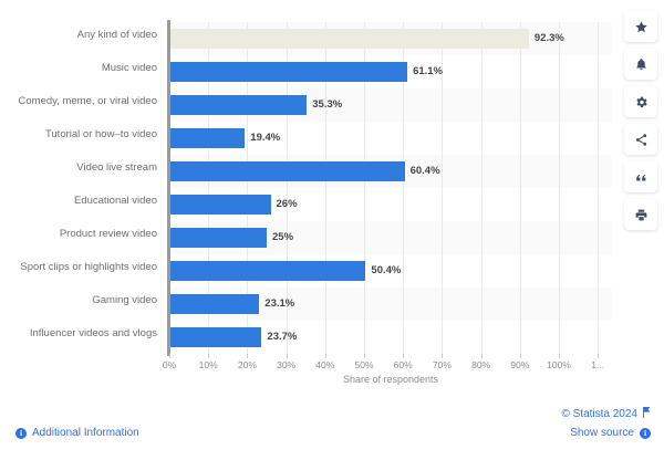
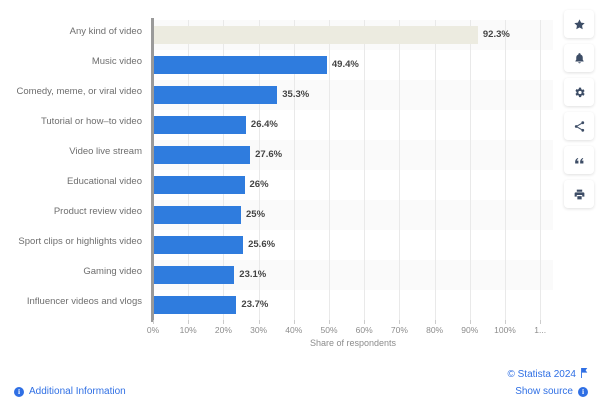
Music video: 61.1% -> 49.4%
Tutorial or how–to video: 19.4% -> 26.4%
Video live stream: 60.4% -> 27.6%
Sport clips or highlights video: 50.4% -> 25.6%
